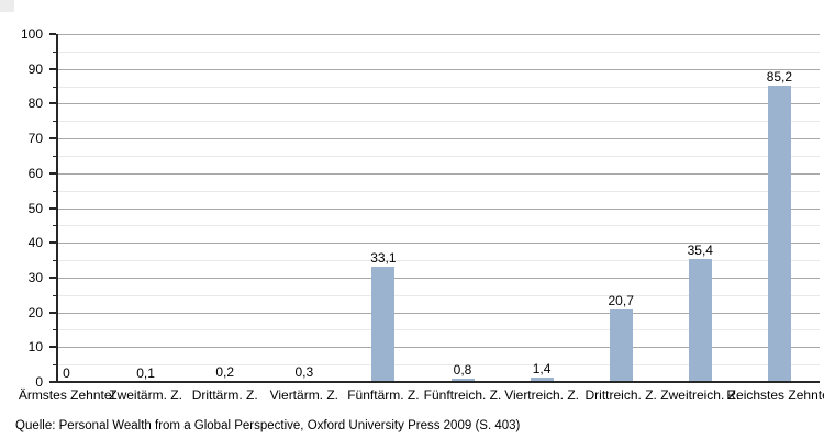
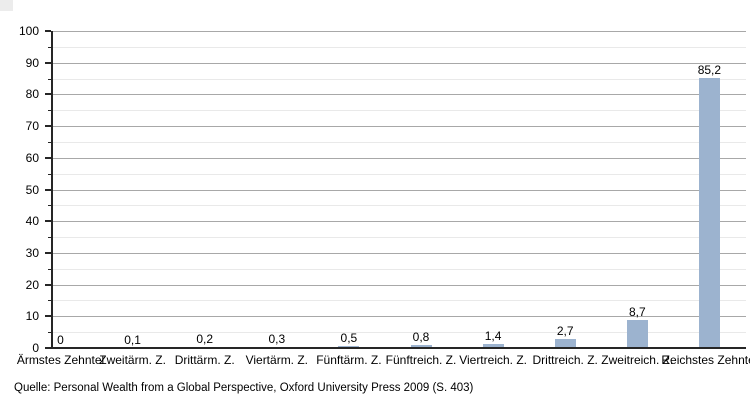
Fünftärm. Z.: 33,1 -> 0,5
Drittreich. Z.: 20,7 -> 2,7
Zweitreich. Z.: 35,4 -> 8,7
